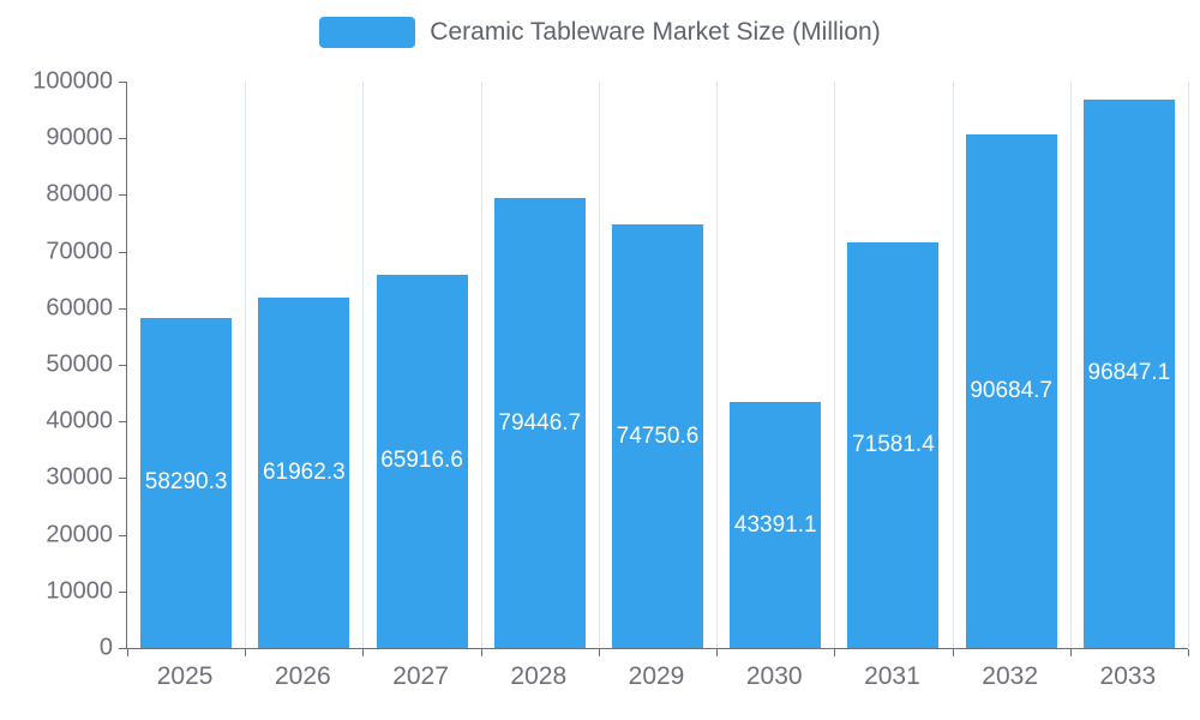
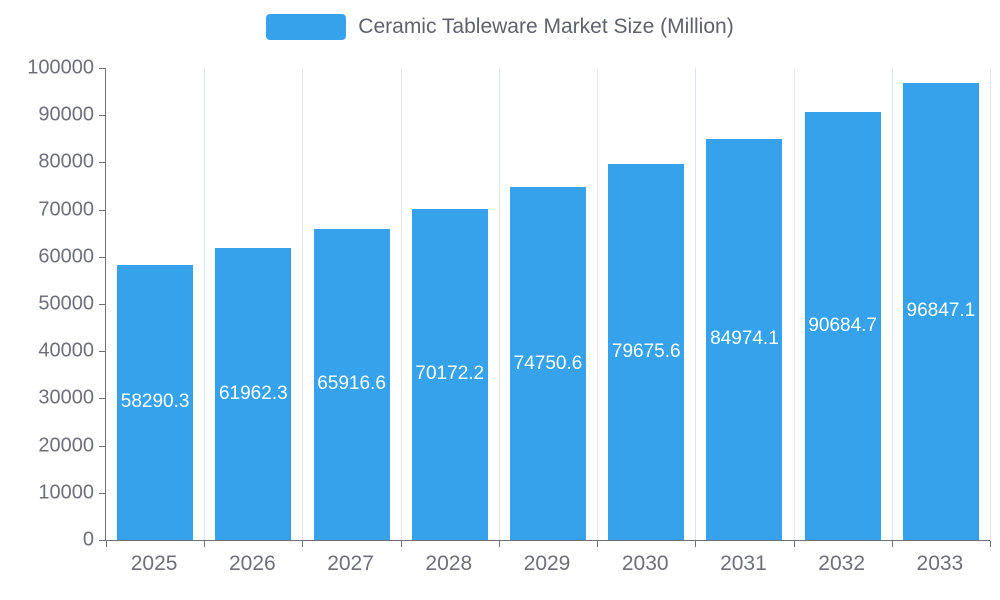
2028: 79446.7 -> 70172.2
2030: 43391.1 -> 79675.6
2031: 71581.4 -> 84974.1
